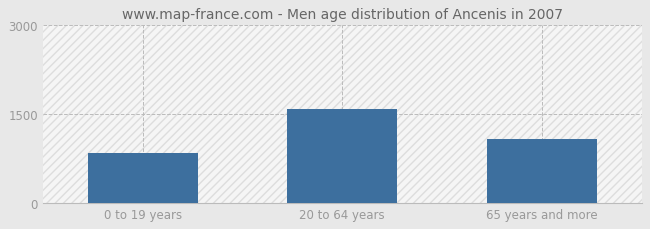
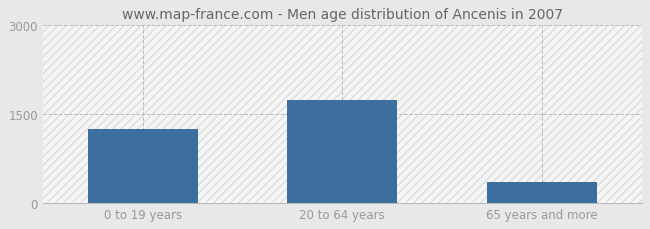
0 to 19 years: 840 -> 1250
20 to 64 years: 1580 -> 1740
65 years and more: 1080 -> 350
